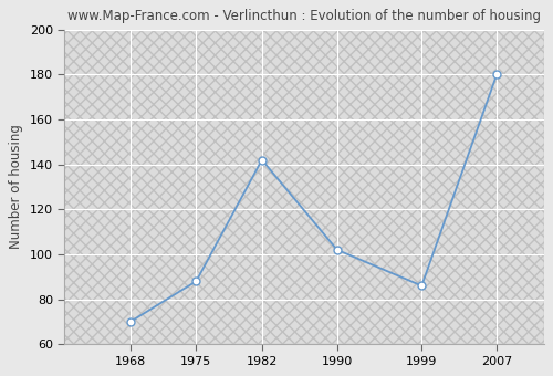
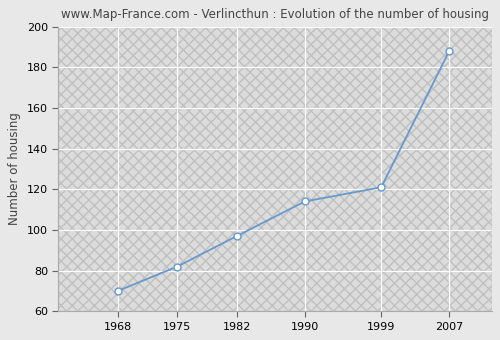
1975: 88 -> 82
1982: 142 -> 97
1990: 102 -> 114
1999: 86 -> 121
2007: 180 -> 188
